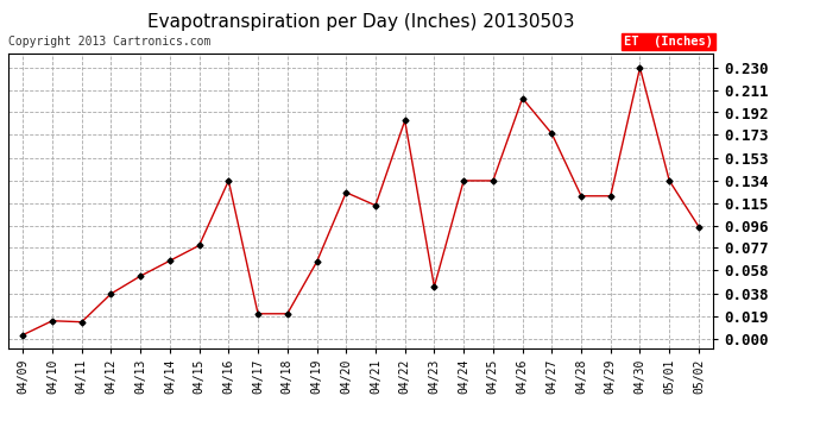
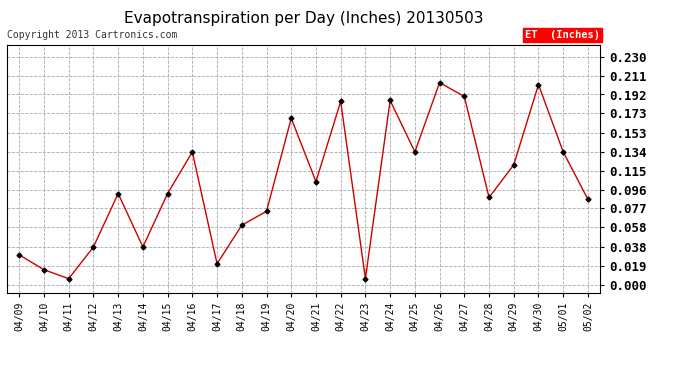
04/09: 0.003 -> 0.030
04/11: 0.014 -> 0.006
04/13: 0.053 -> 0.092
04/14: 0.066 -> 0.038
04/15: 0.079 -> 0.092
04/18: 0.021 -> 0.060
04/19: 0.065 -> 0.074
04/20: 0.124 -> 0.168
04/21: 0.113 -> 0.104
04/23: 0.044 -> 0.006
04/24: 0.134 -> 0.186
04/27: 0.174 -> 0.190
04/28: 0.121 -> 0.088
04/30: 0.230 -> 0.202
05/02: 0.095 -> 0.086
